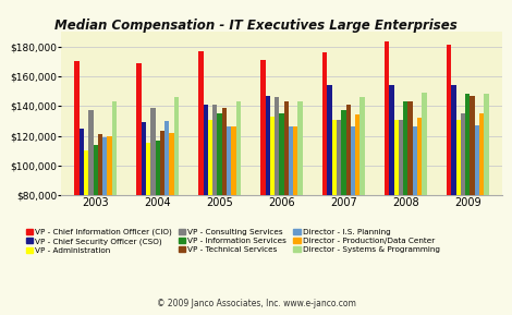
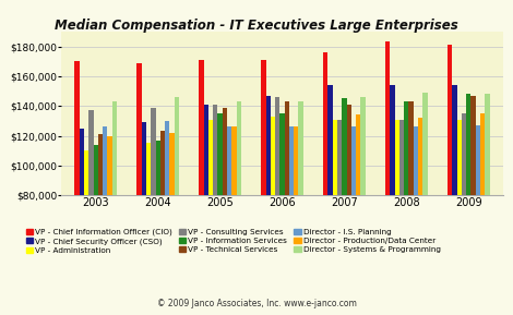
Director - I.S. Planning/2003: $119,000 -> $126,000
VP - Chief Information Officer (CIO)/2005: $177,000 -> $171,000
VP - Information Services/2007: $137,000 -> $145,000
